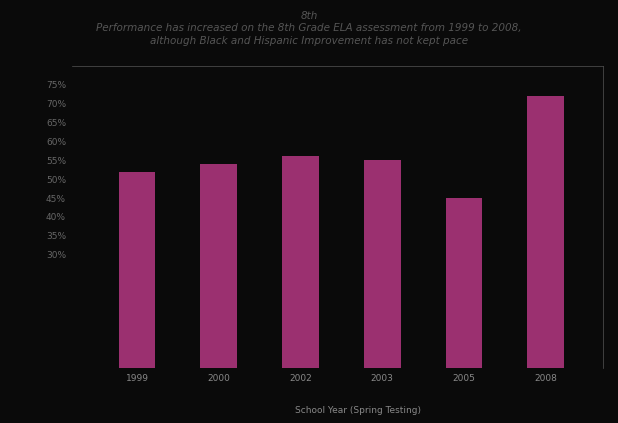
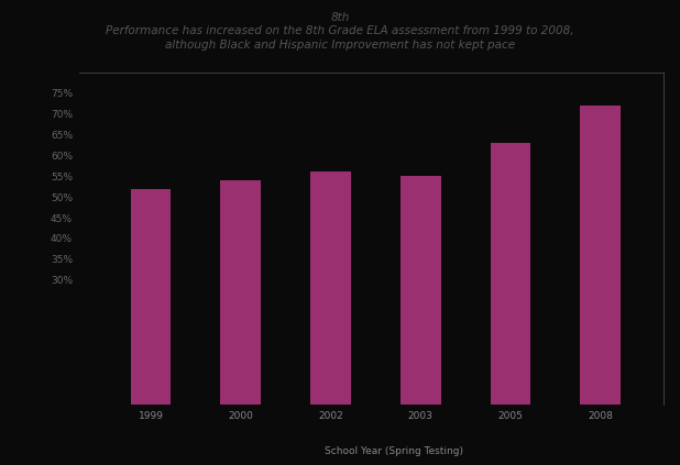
2005: 45% -> 63%
